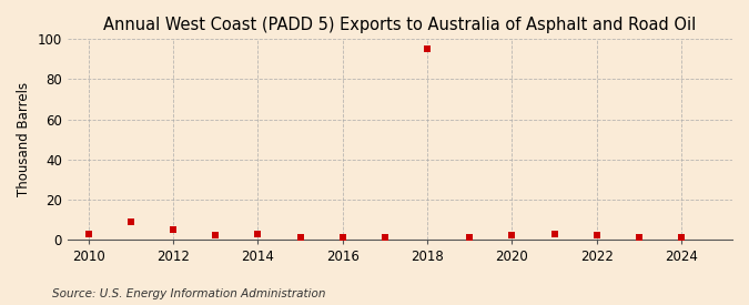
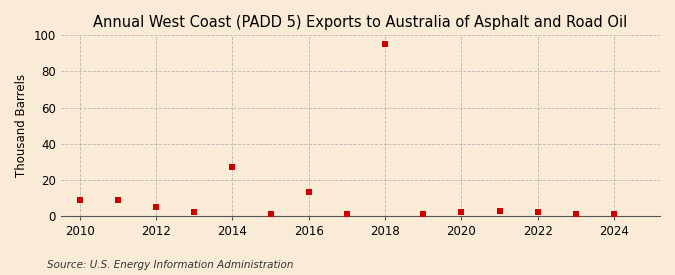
2010: 3 -> 9
2014: 3 -> 27
2016: 1 -> 13
